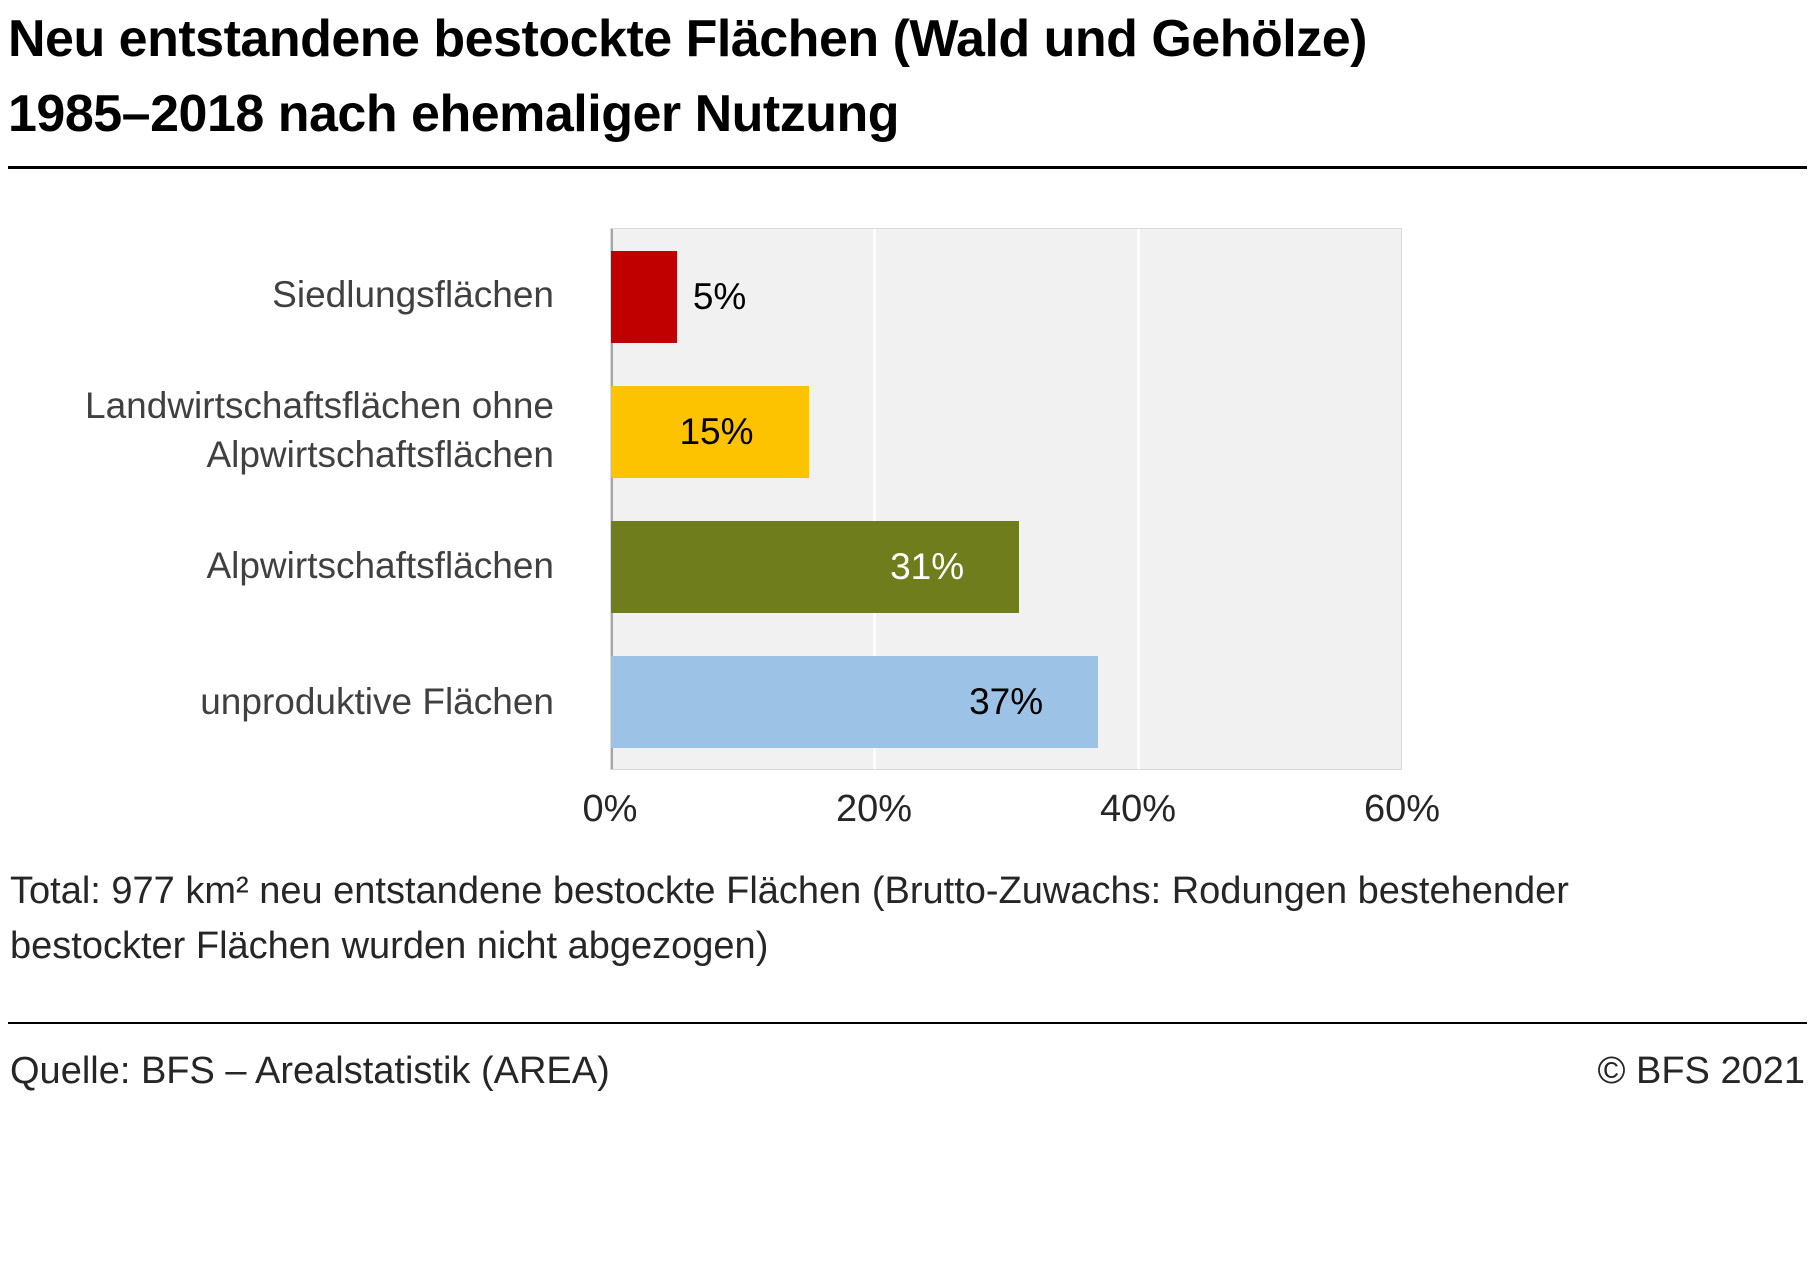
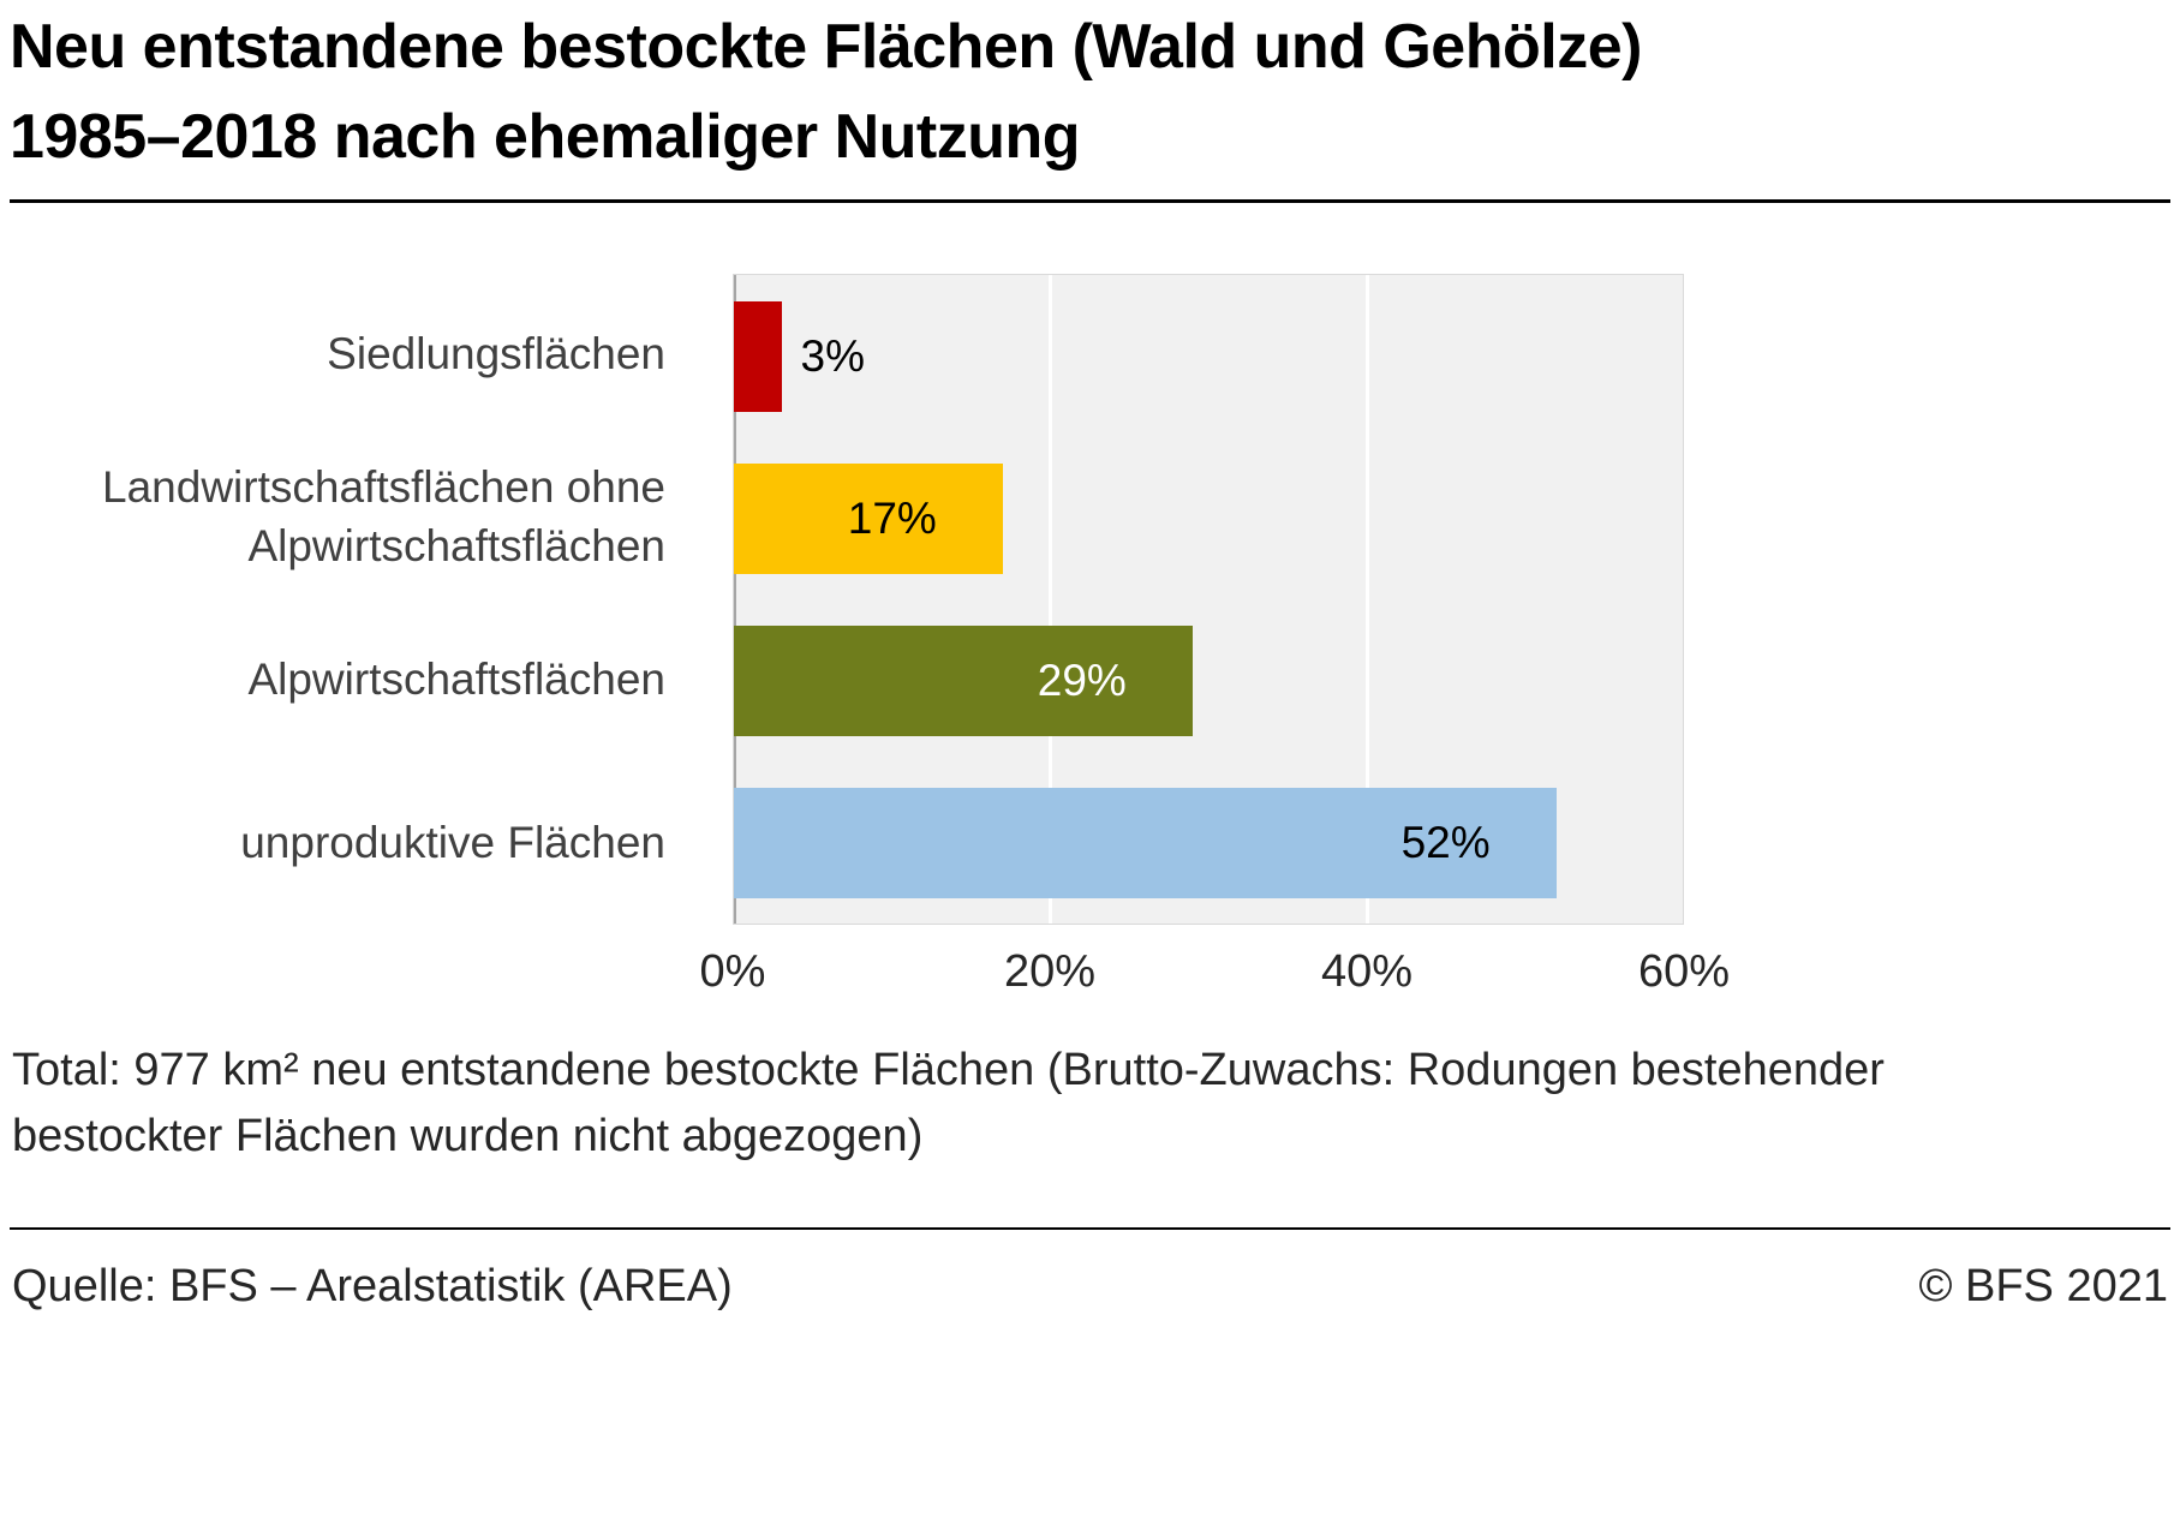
Siedlungsflächen: 5% -> 3%
Landwirtschaftsflächen ohne Alpwirtschaftsflächen: 15% -> 17%
Alpwirtschaftsflächen: 31% -> 29%
unproduktive Flächen: 37% -> 52%
